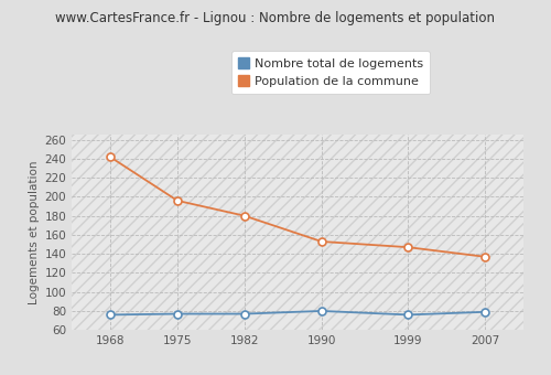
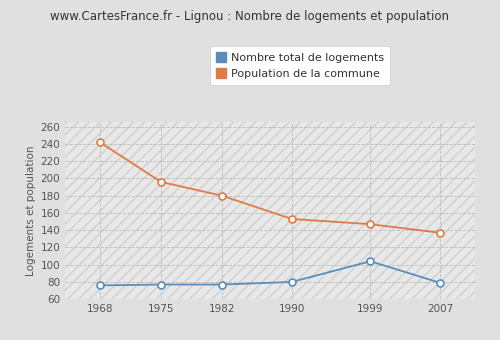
Nombre total de logements/1999: 76 -> 104
